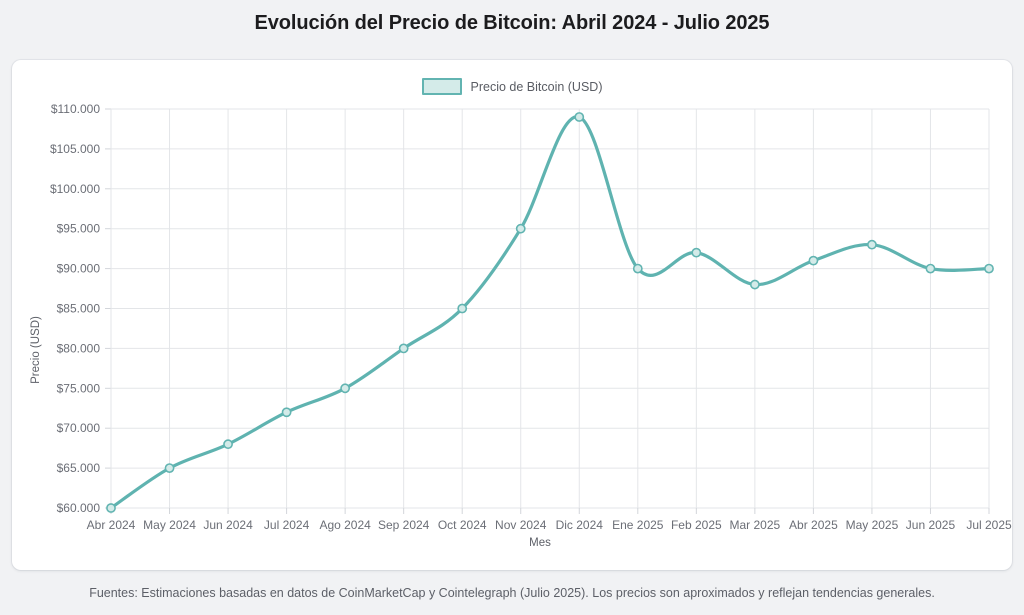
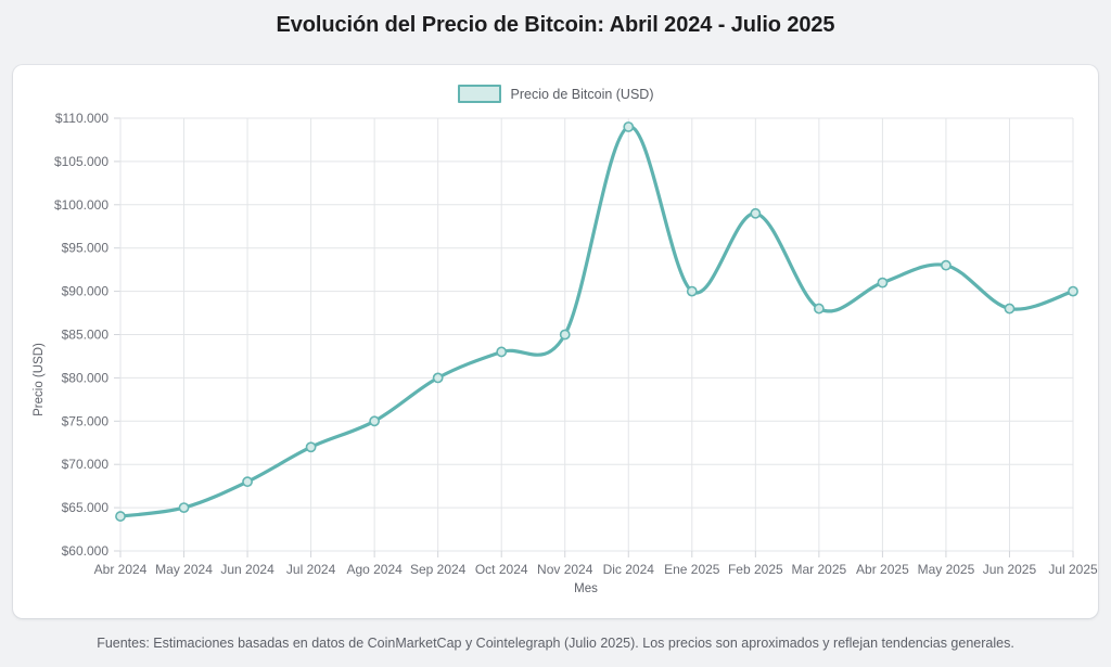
Abr 2024: $60000 -> $64000
Oct 2024: $85000 -> $83000
Nov 2024: $95000 -> $85000
Feb 2025: $92000 -> $99000
Jun 2025: $90000 -> $88000
